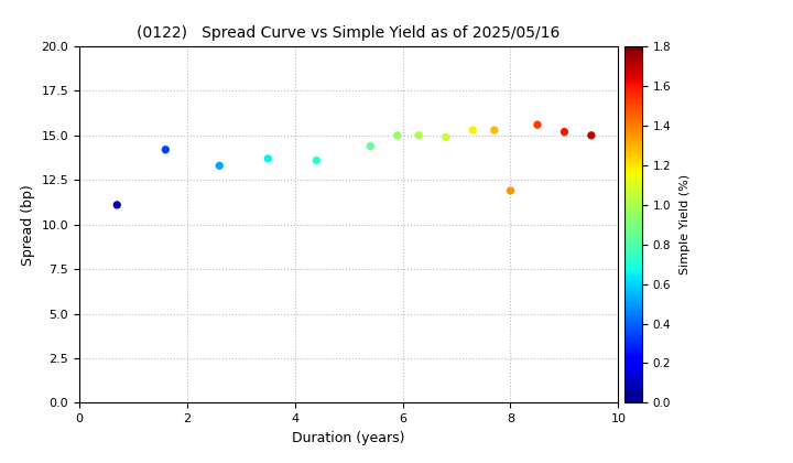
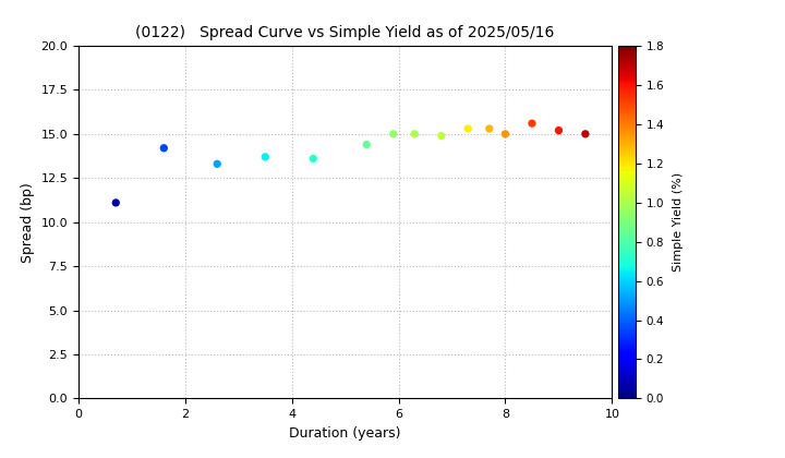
8: 11.9 -> 15.0
